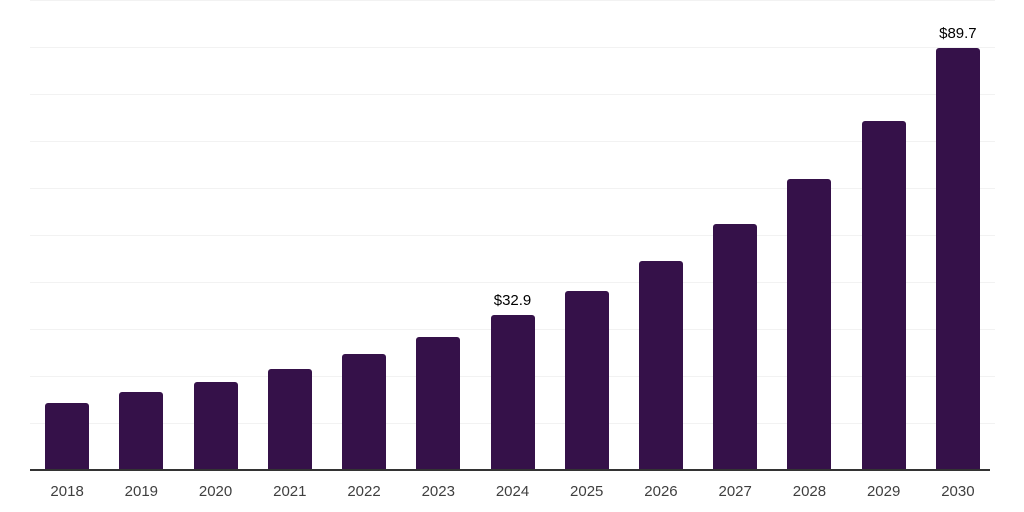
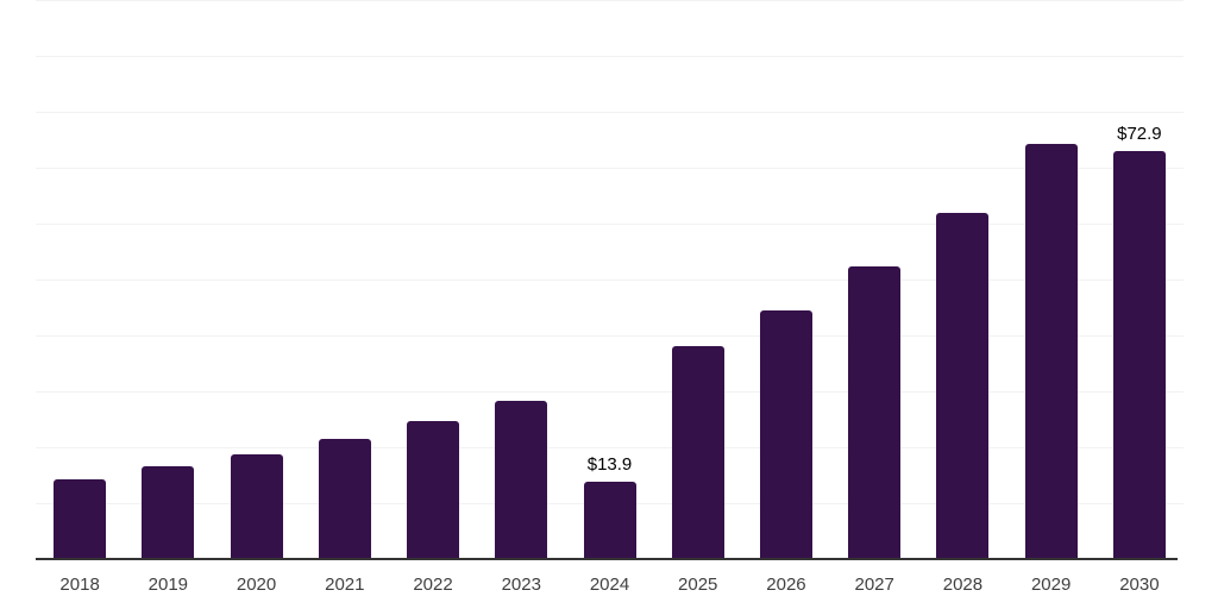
2024: $32.9 -> $13.9
2030: $89.7 -> $72.9
